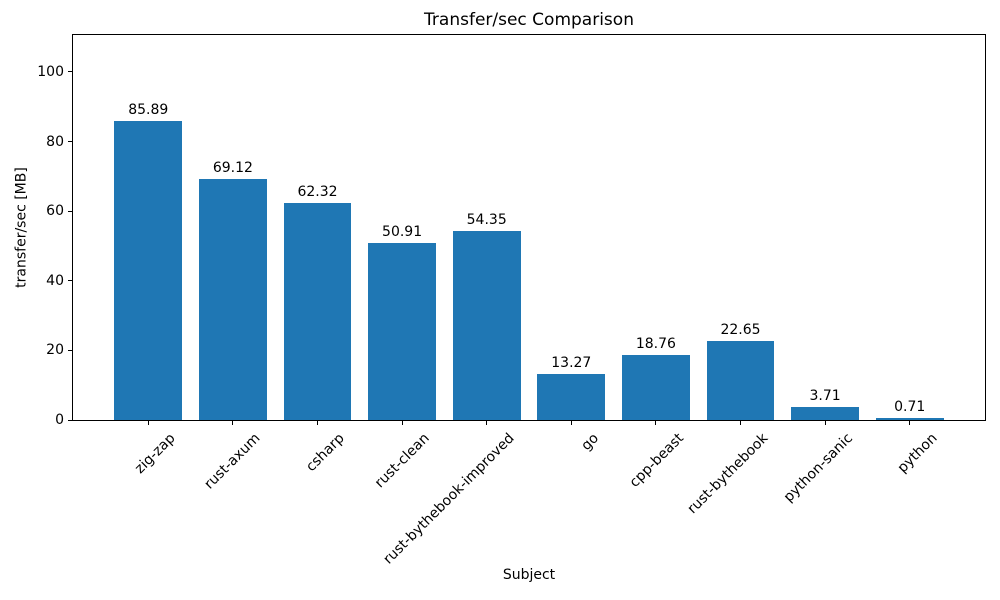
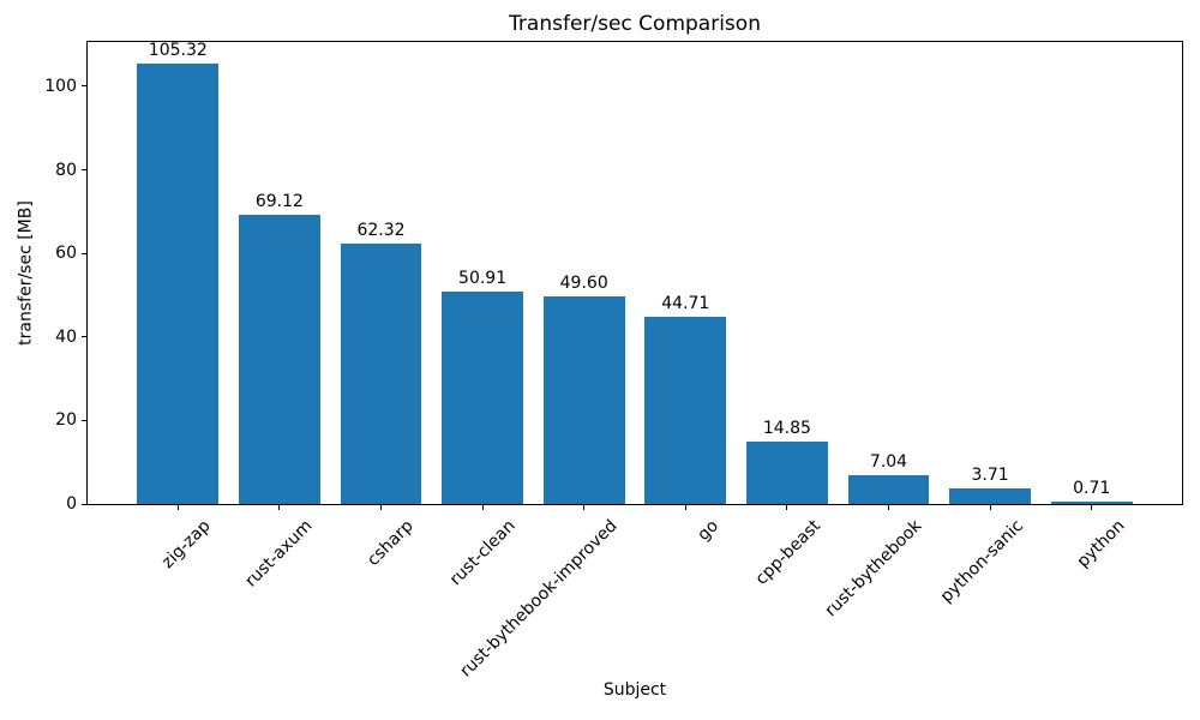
zig-zap: 85.89 -> 105.32
rust-bythebook-improved: 54.35 -> 49.60
go: 13.27 -> 44.71
cpp-beast: 18.76 -> 14.85
rust-bythebook: 22.65 -> 7.04
